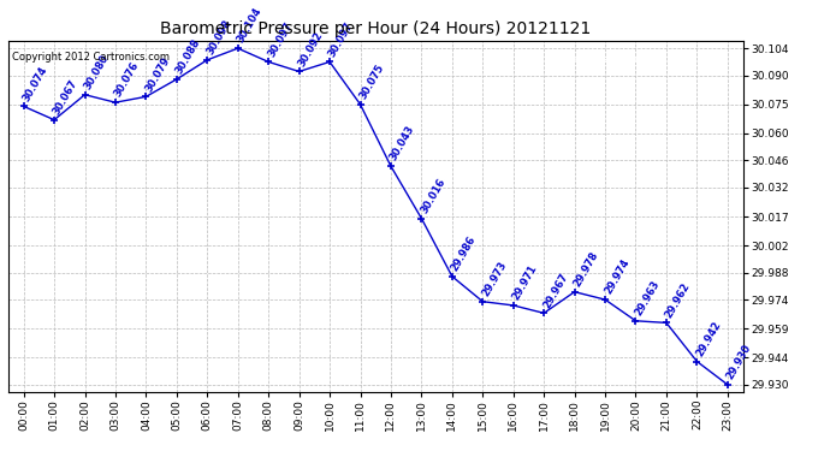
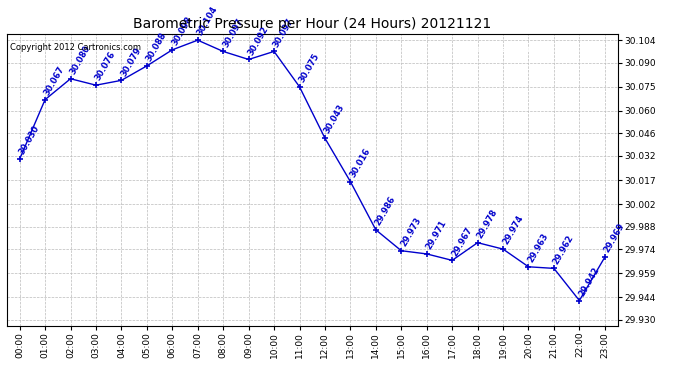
00:00: 30.074 -> 30.030
23:00: 29.930 -> 29.969
